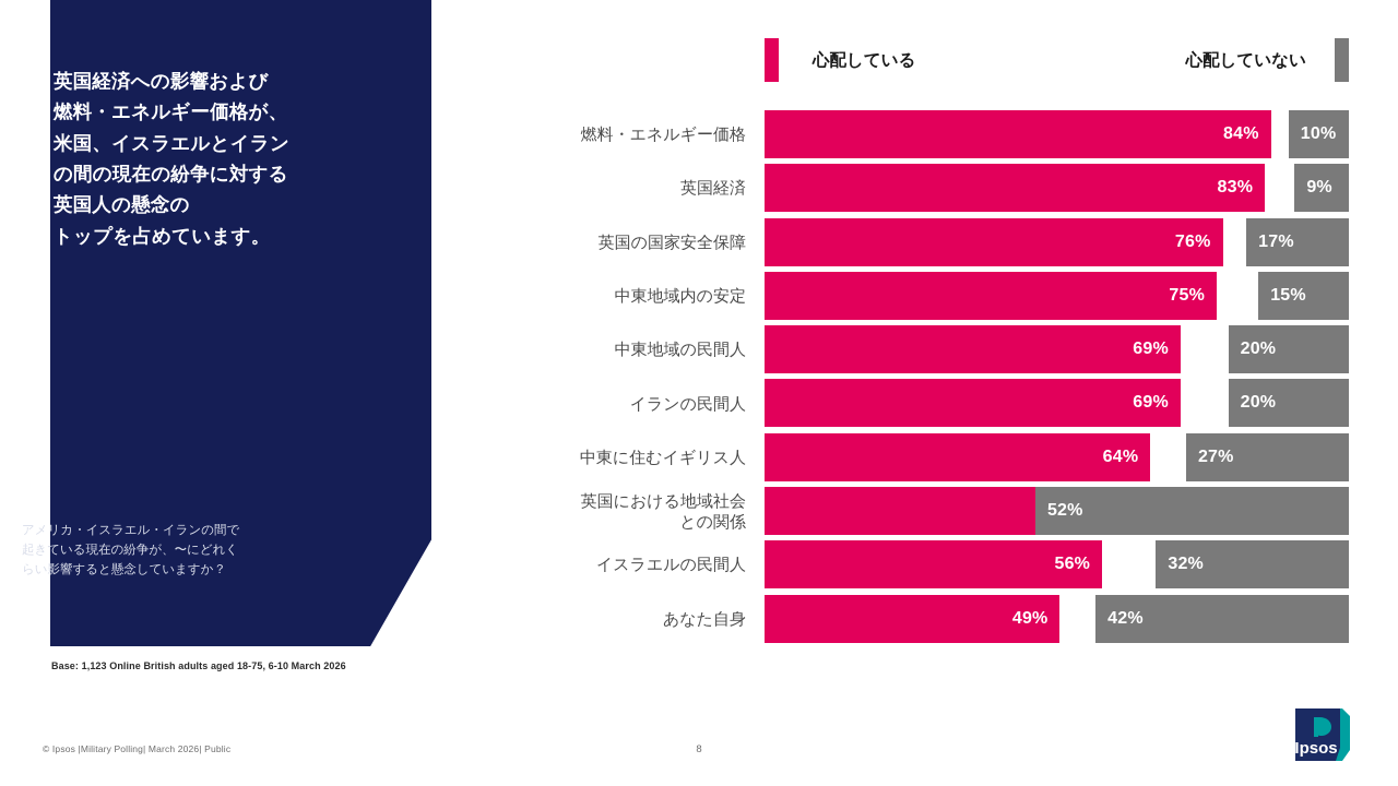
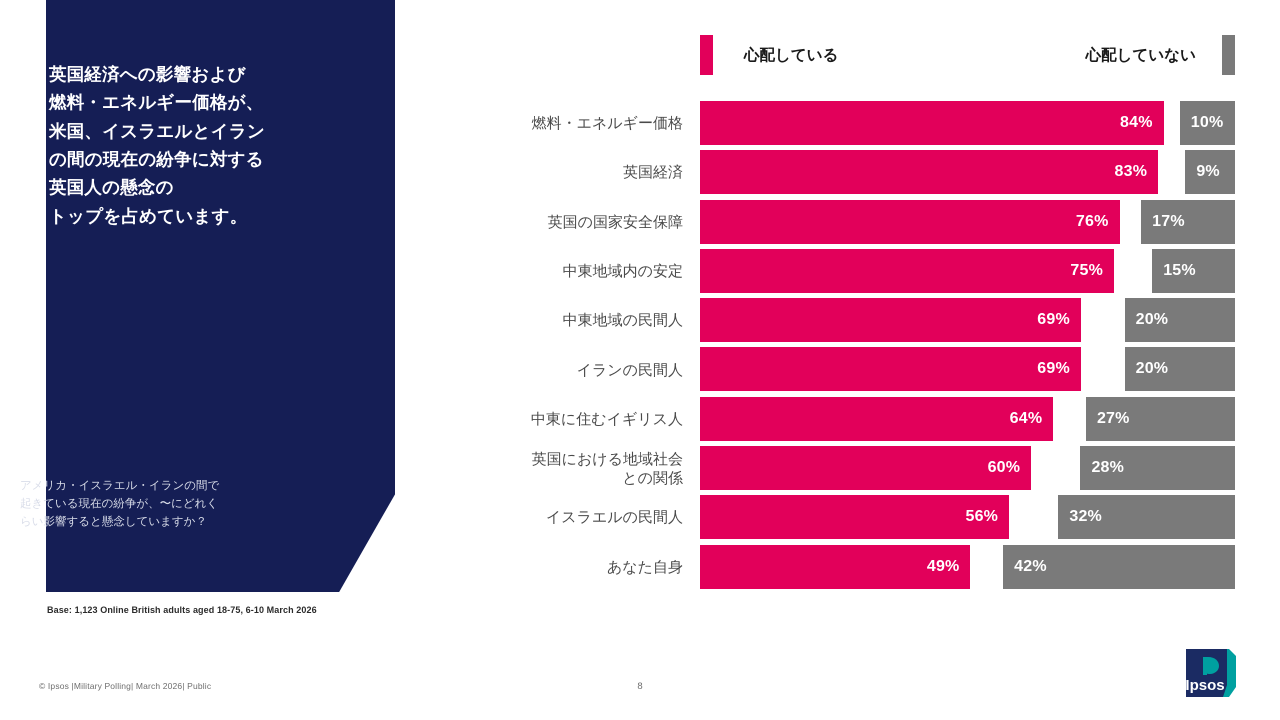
心配していない/英国における地域社会 との関係: 52% -> 28%
